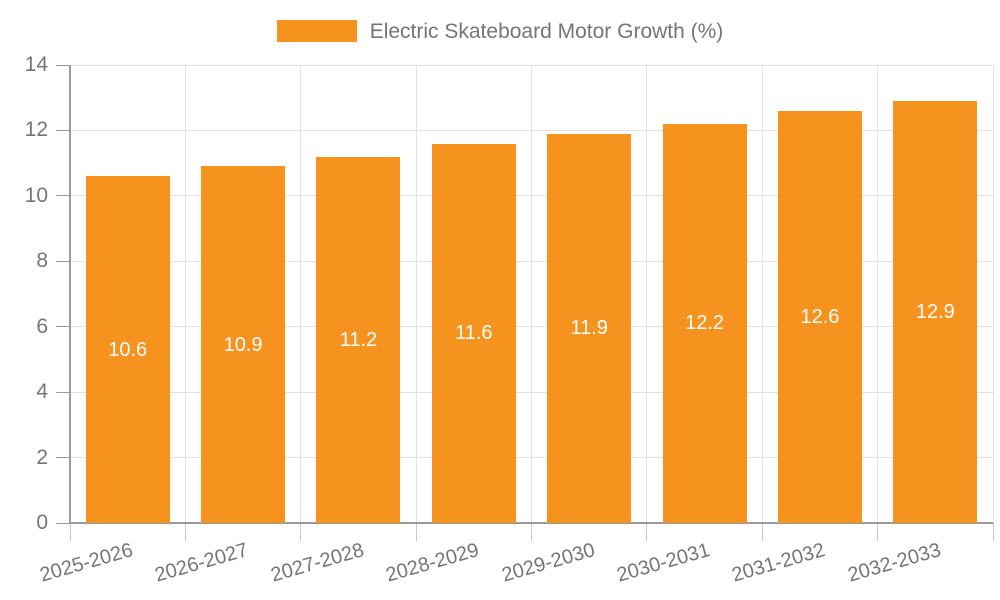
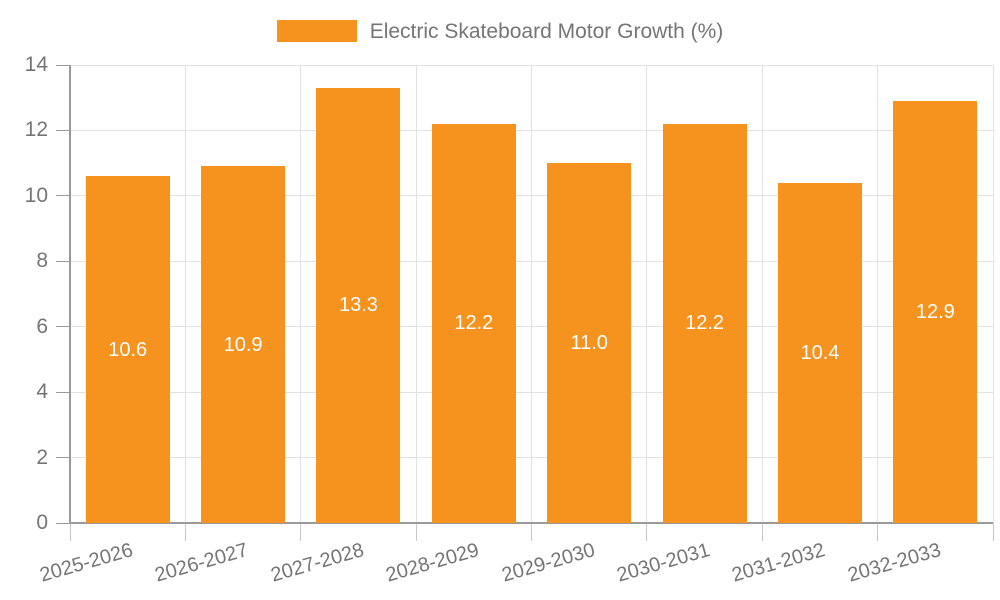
2027-2028: 11.2 -> 13.3
2028-2029: 11.6 -> 12.2
2029-2030: 11.9 -> 11.0
2031-2032: 12.6 -> 10.4
